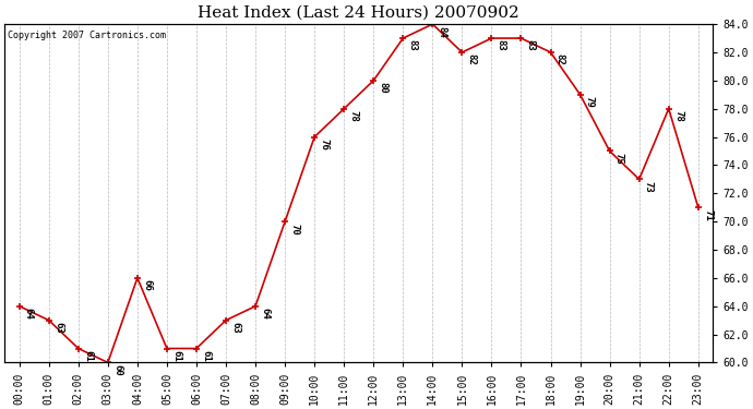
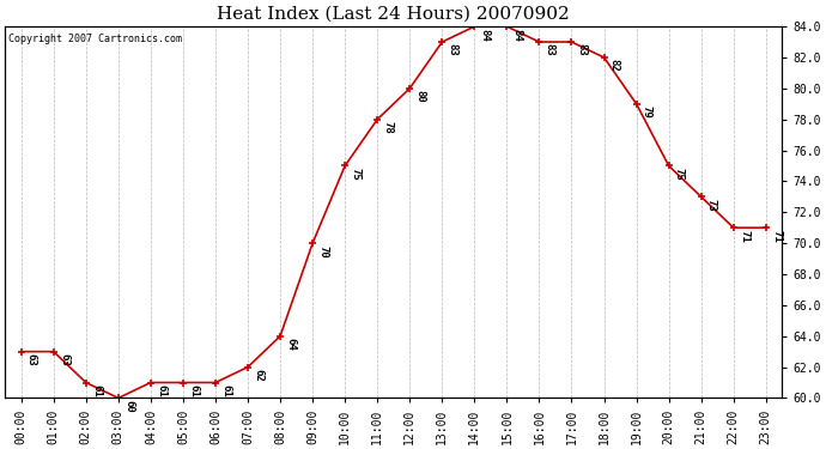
00:00: 64 -> 63
04:00: 66 -> 61
07:00: 63 -> 62
10:00: 76 -> 75
15:00: 82 -> 84
22:00: 78 -> 71
